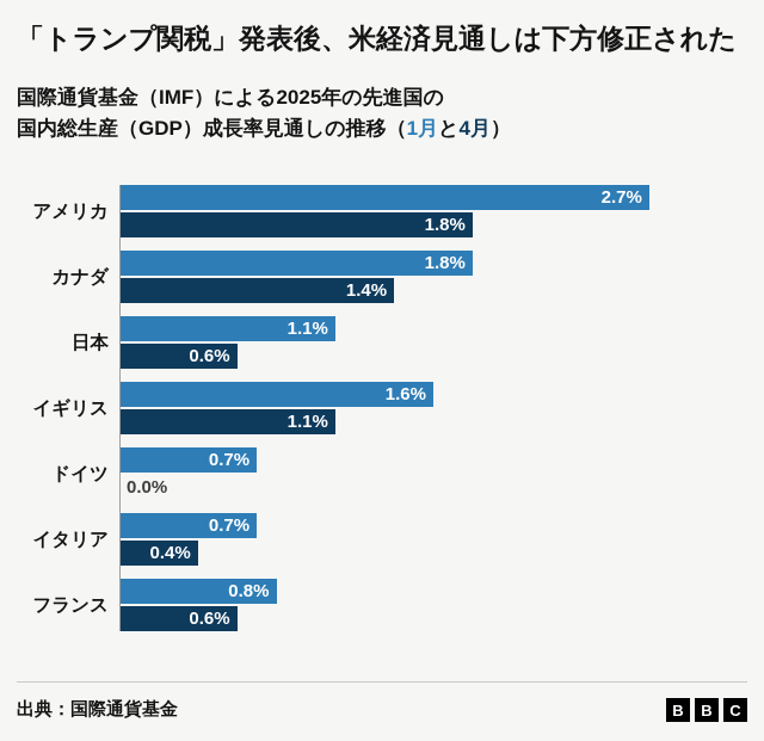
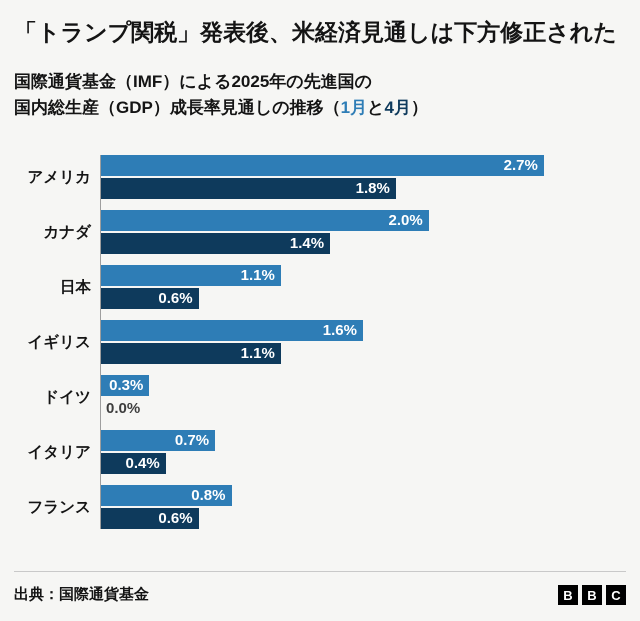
1月/カナダ: 1.8% -> 2.0%
1月/ドイツ: 0.7% -> 0.3%
